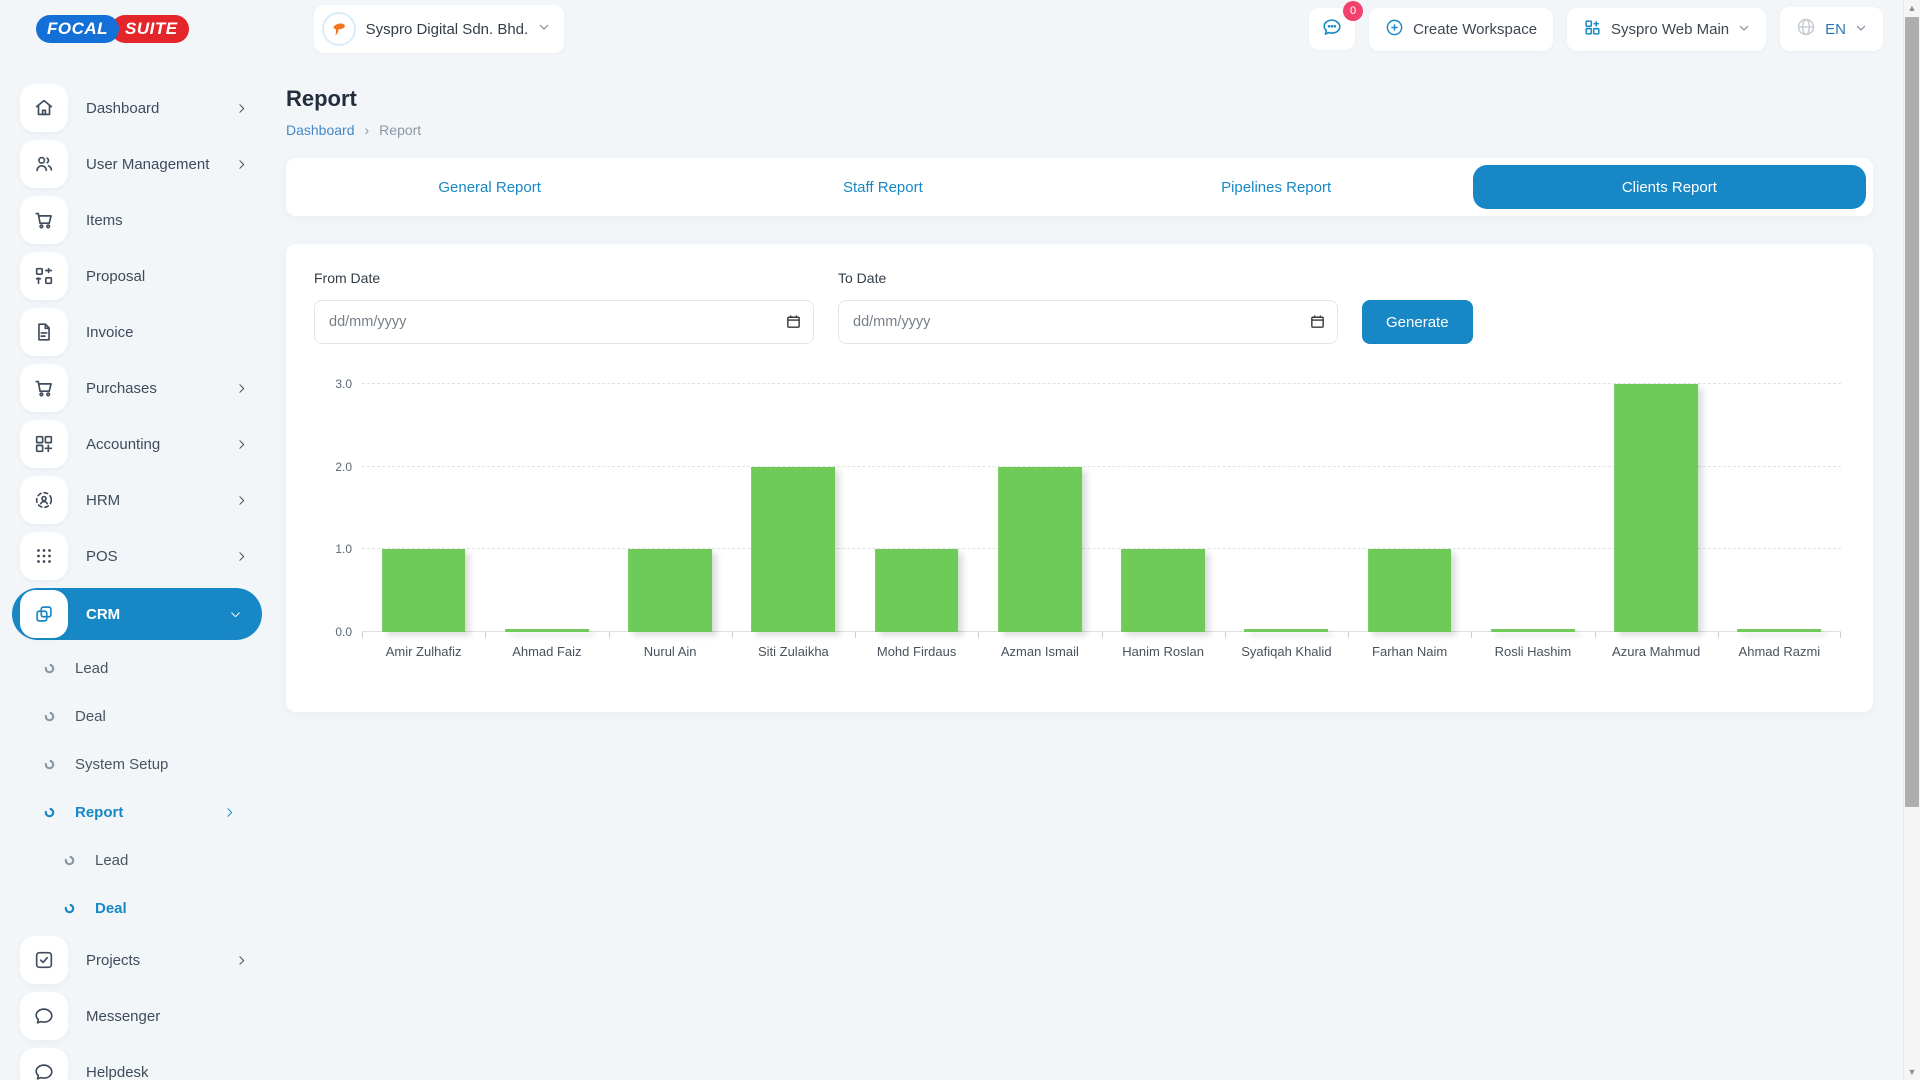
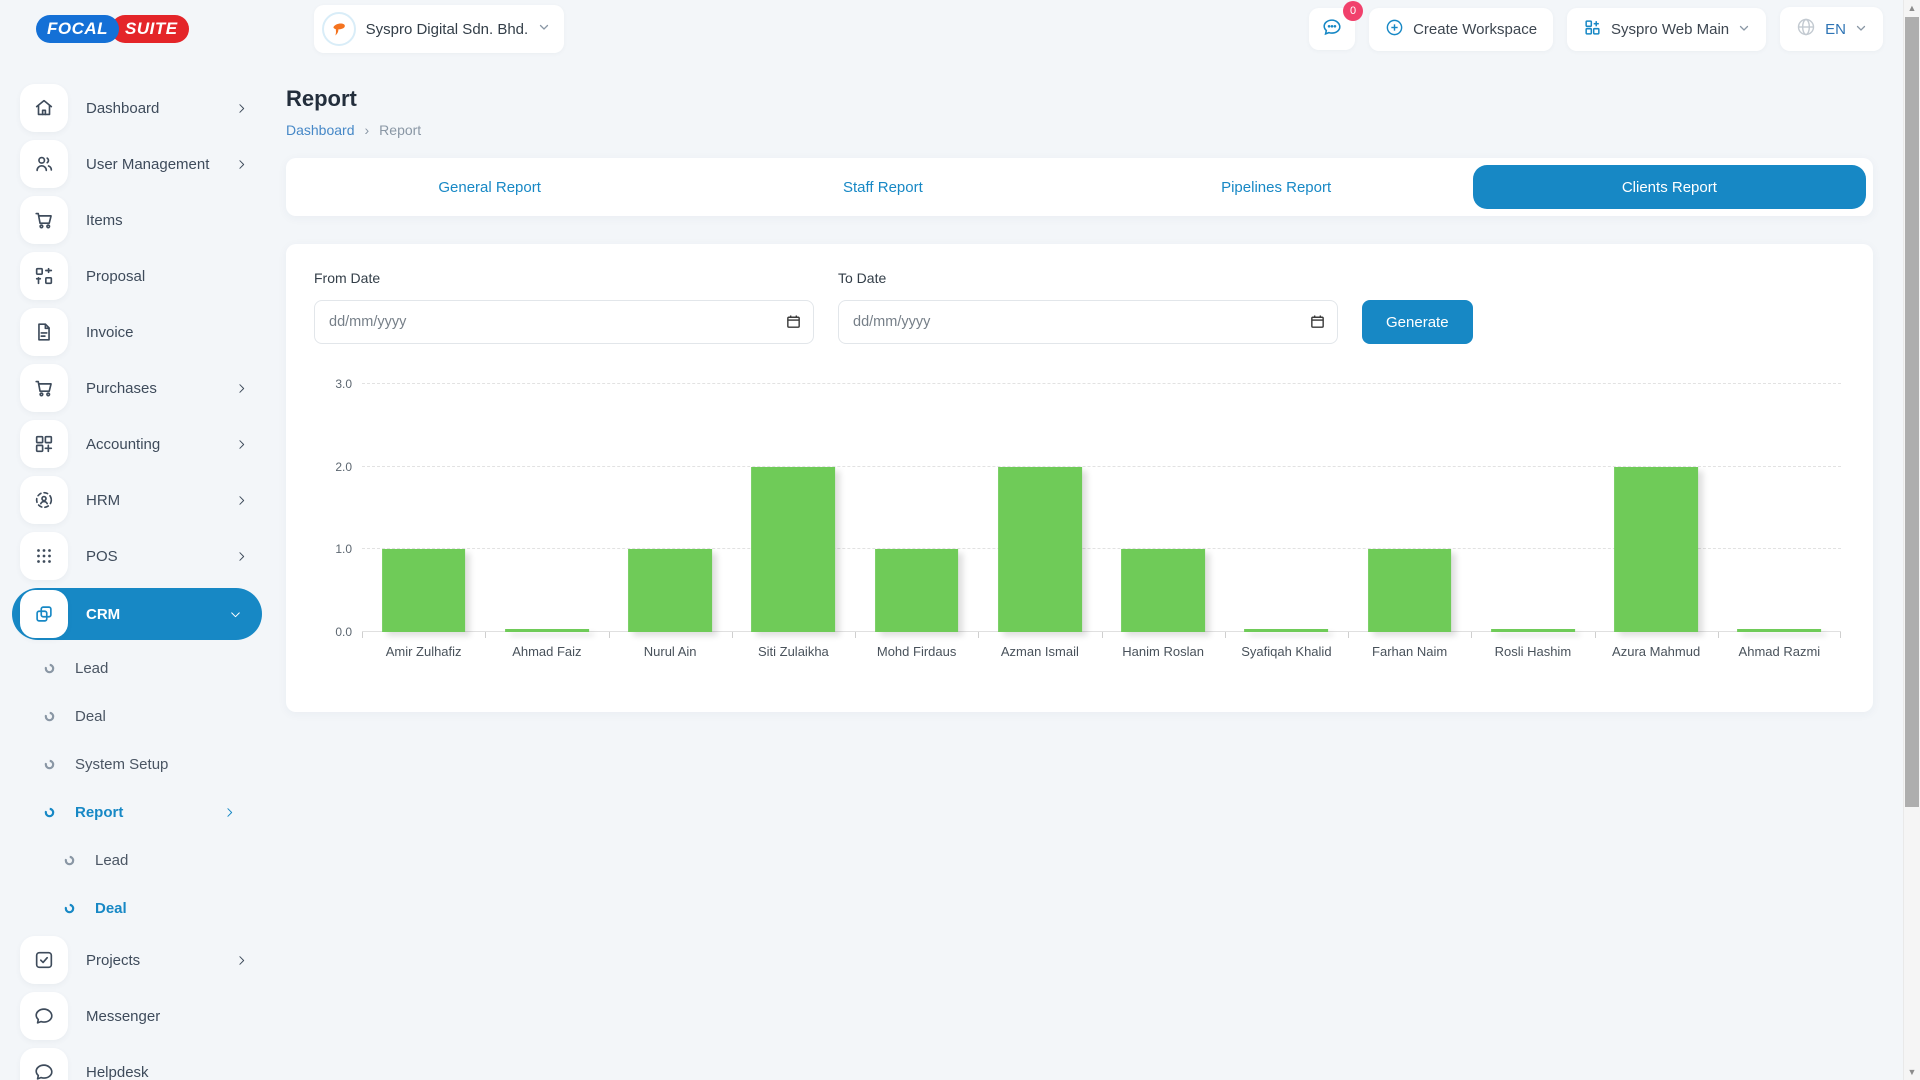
Azura Mahmud: 3 -> 2
